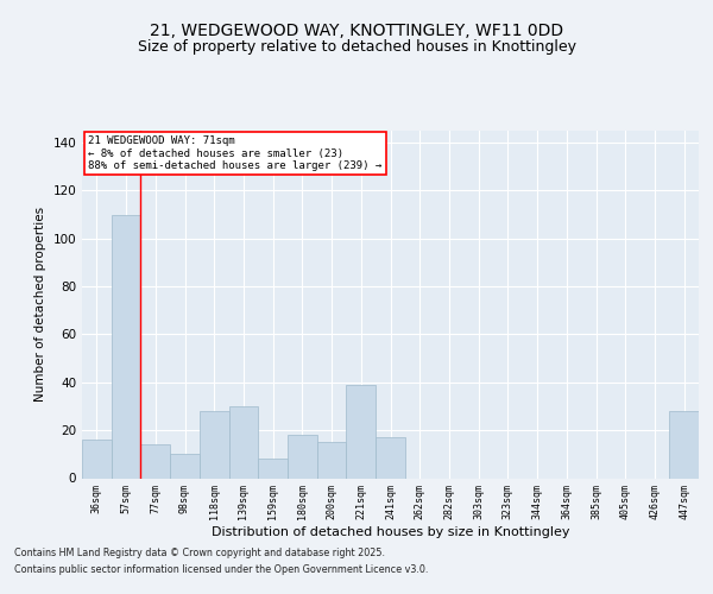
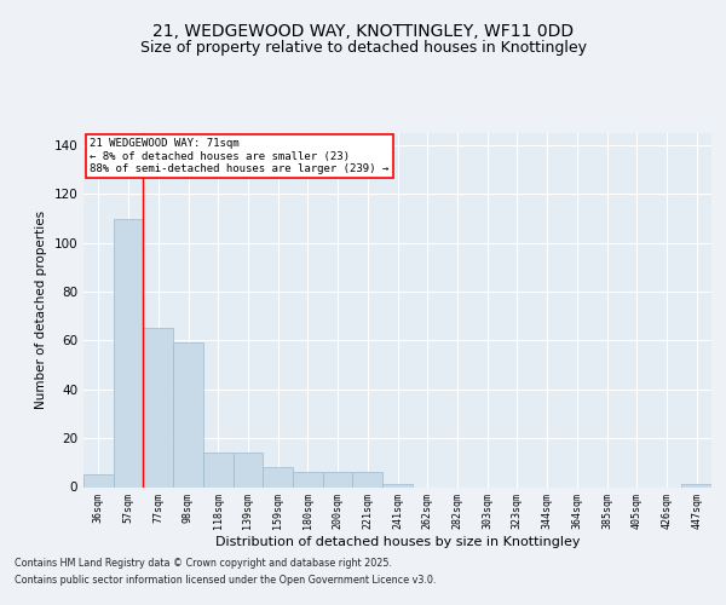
36sqm: 16 -> 5
77sqm: 14 -> 65
98sqm: 10 -> 59
118sqm: 28 -> 14
139sqm: 30 -> 14
180sqm: 18 -> 6
200sqm: 15 -> 6
221sqm: 39 -> 6
241sqm: 17 -> 1
447sqm: 28 -> 1
